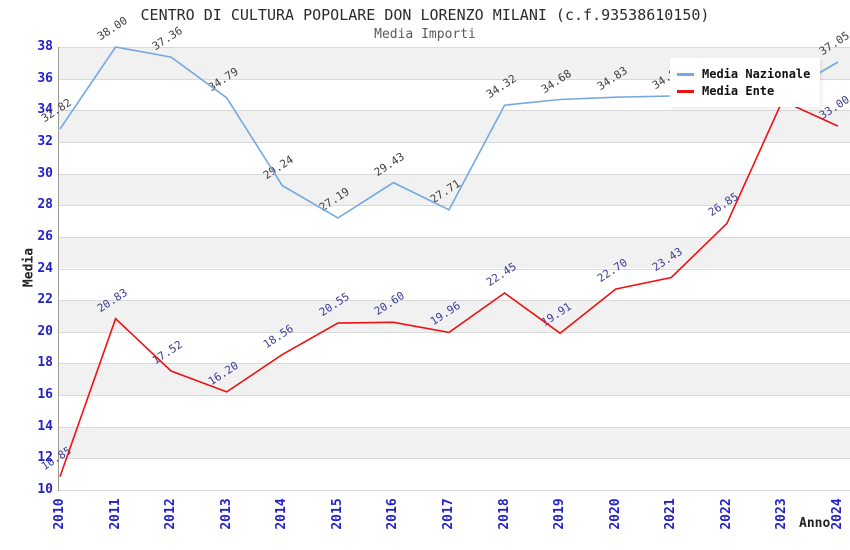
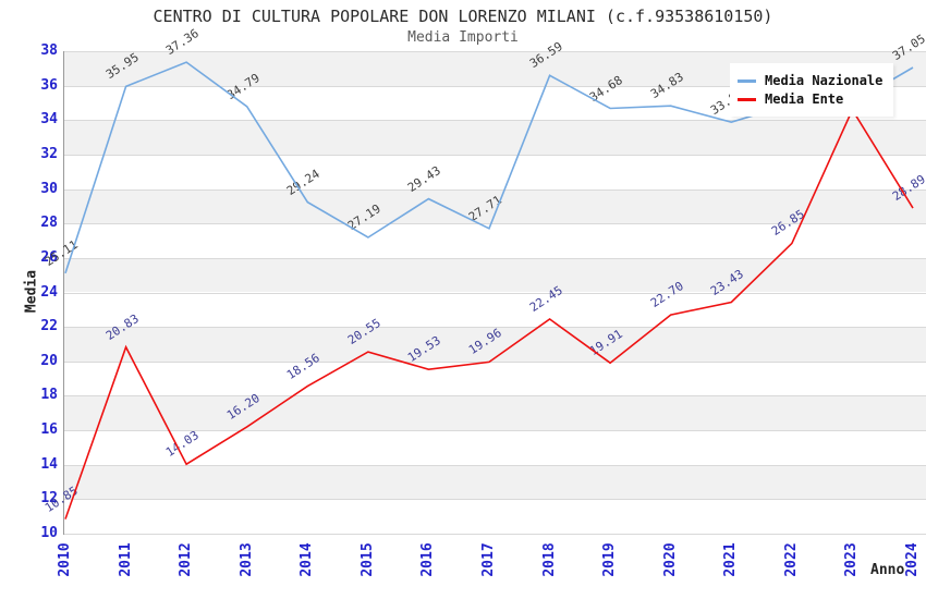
Media Nazionale/2010: 32.82 -> 25.11
Media Nazionale/2011: 38.00 -> 35.95
Media Ente/2012: 17.52 -> 14.03
Media Ente/2016: 20.60 -> 19.53
Media Nazionale/2018: 34.32 -> 36.59
Media Nazionale/2021: 34.90 -> 33.88
Media Ente/2024: 33.00 -> 28.89
